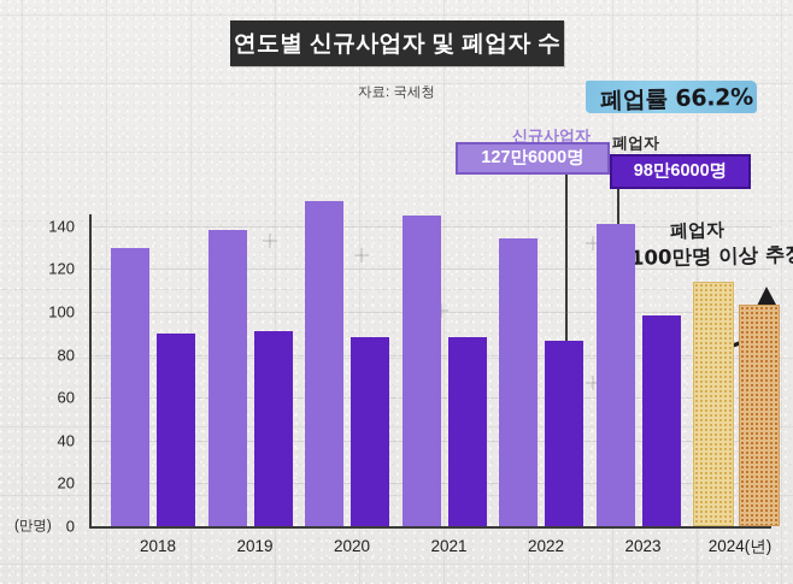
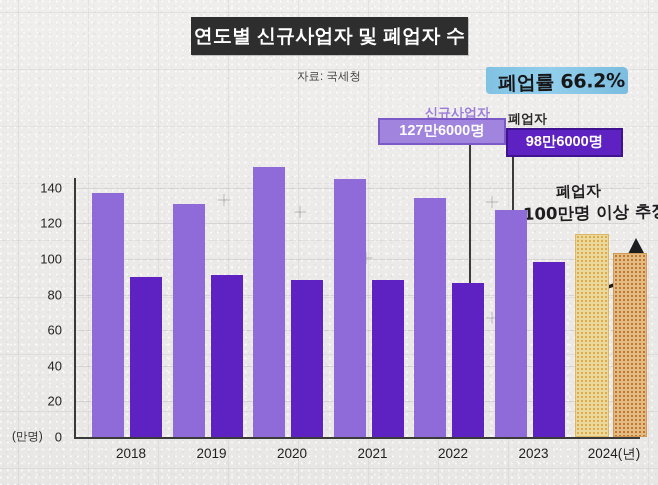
신규사업자/2018: 130 -> 137
신규사업자/2019: 138 -> 131
신규사업자/2023: 141 -> 128
